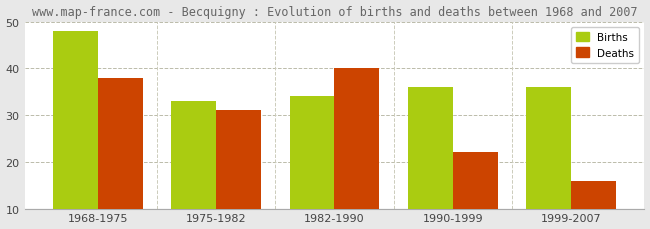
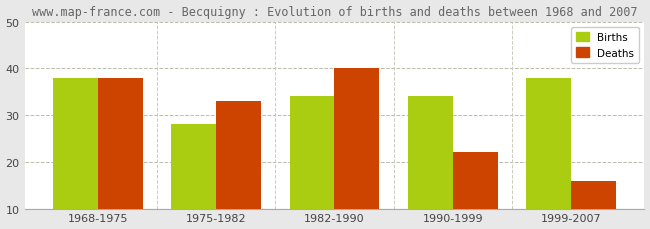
Births/1968-1975: 48 -> 38
Births/1975-1982: 33 -> 28
Deaths/1975-1982: 31 -> 33
Births/1990-1999: 36 -> 34
Births/1999-2007: 36 -> 38
